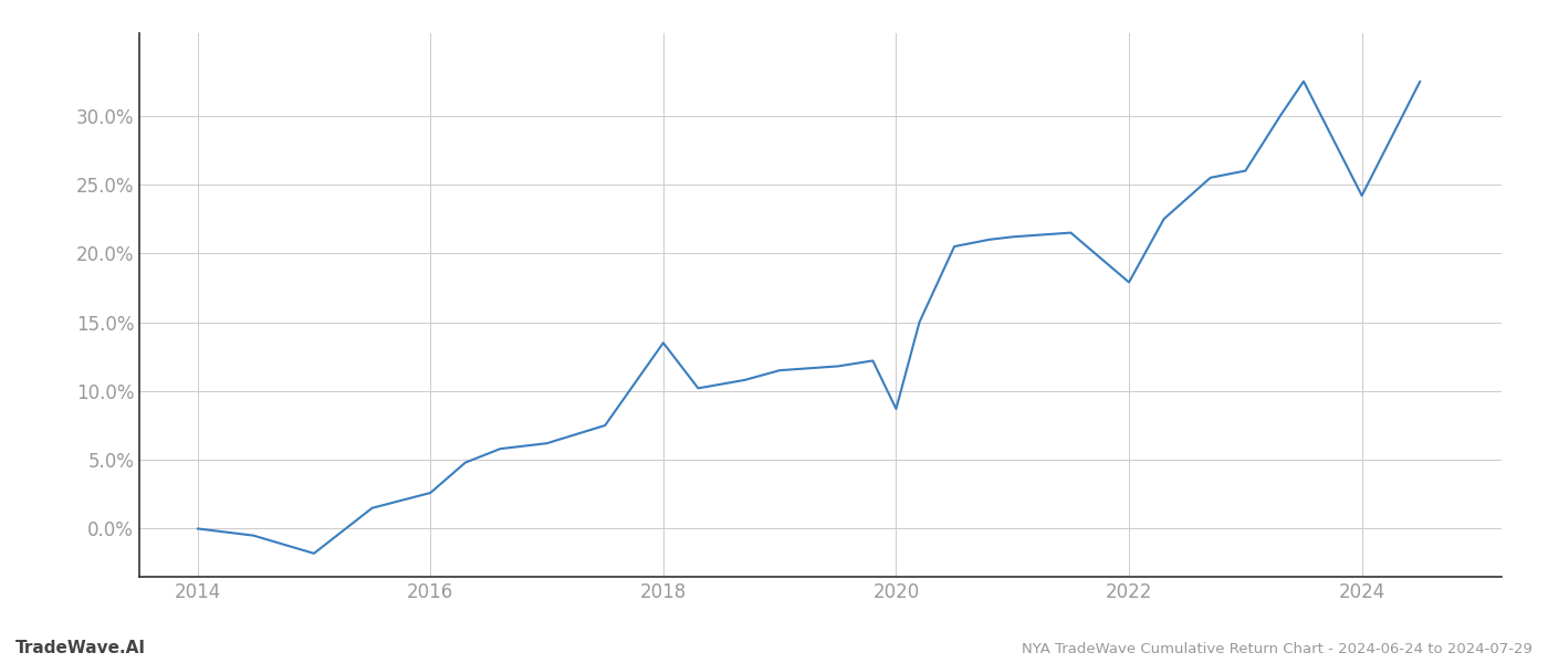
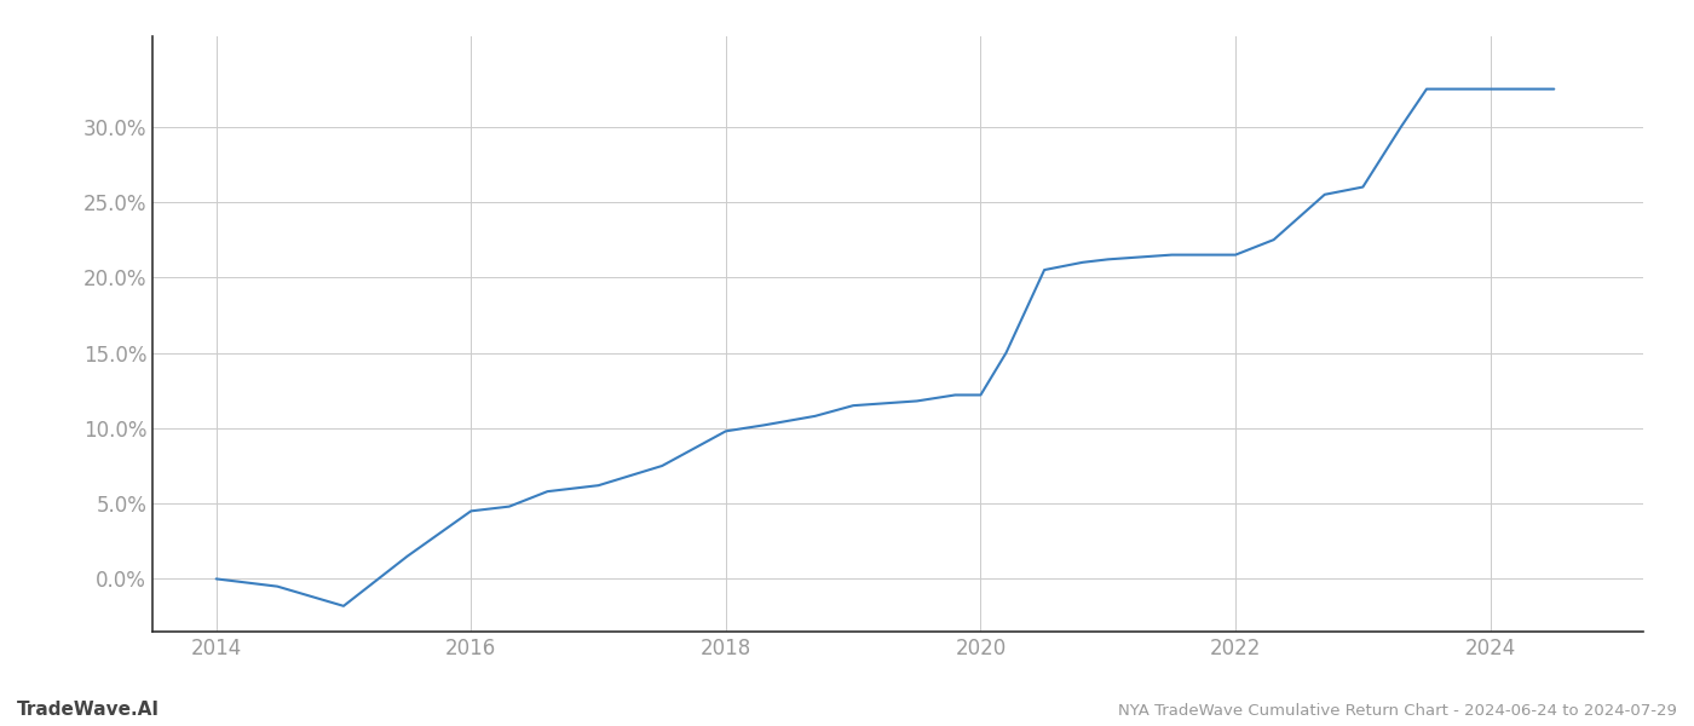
2016: 2.6% -> 4.5%
2018: 13.5% -> 9.8%
2020: 8.7% -> 12.2%
2022: 17.9% -> 21.5%
2024: 24.2% -> 32.5%
